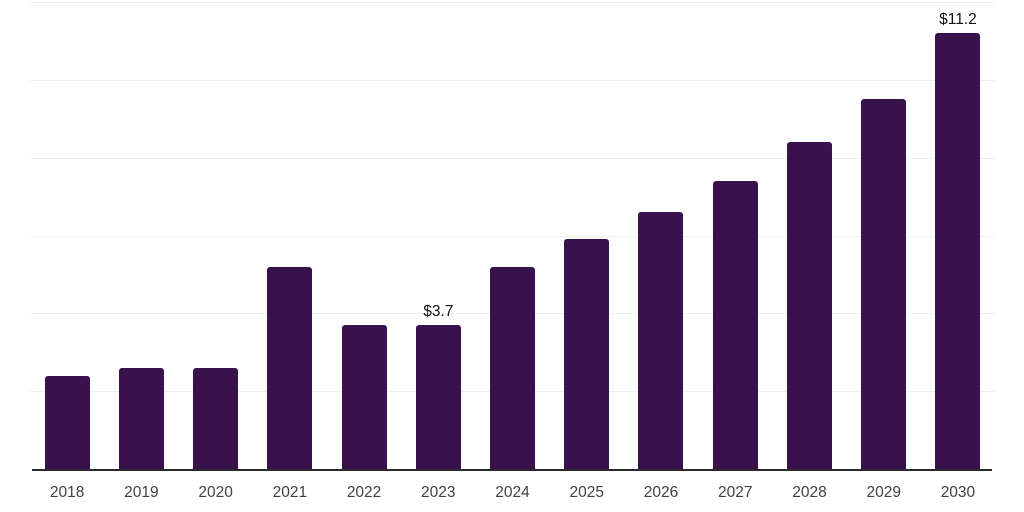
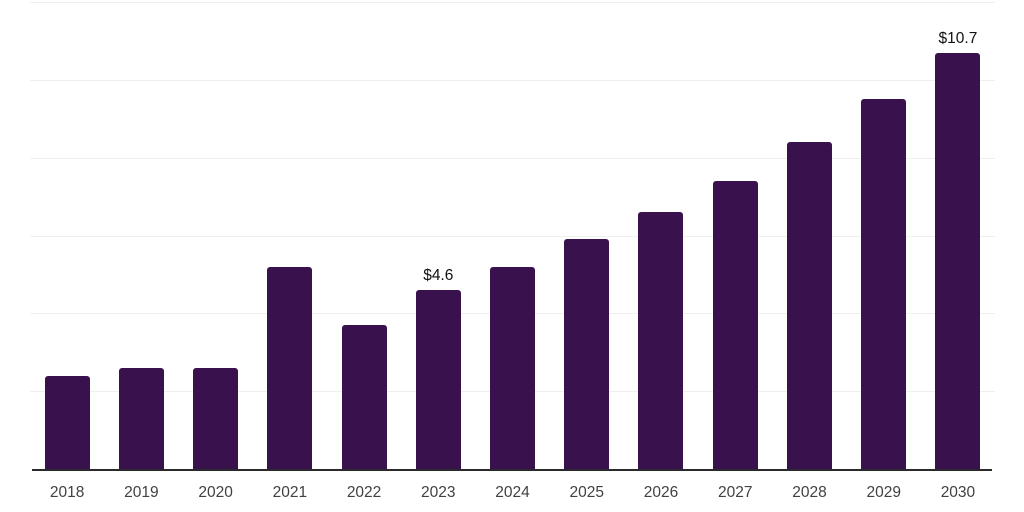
2023: $3.7 -> $4.6
2030: $11.2 -> $10.7
